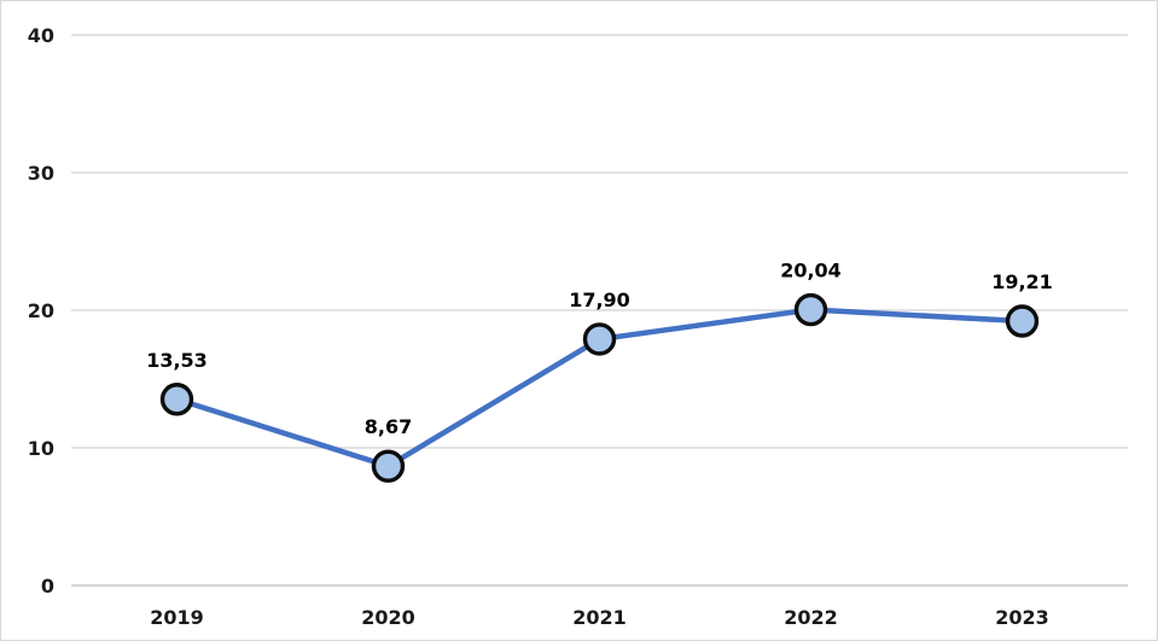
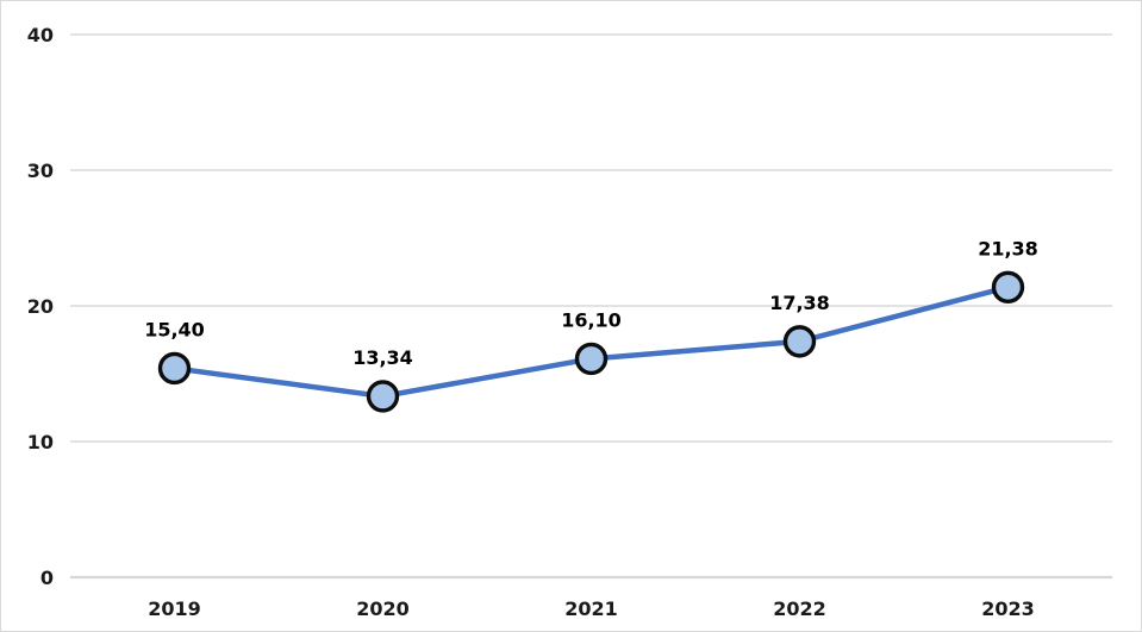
2019: 13,53 -> 15,40
2020: 8,67 -> 13,34
2021: 17,90 -> 16,10
2022: 20,04 -> 17,38
2023: 19,21 -> 21,38
